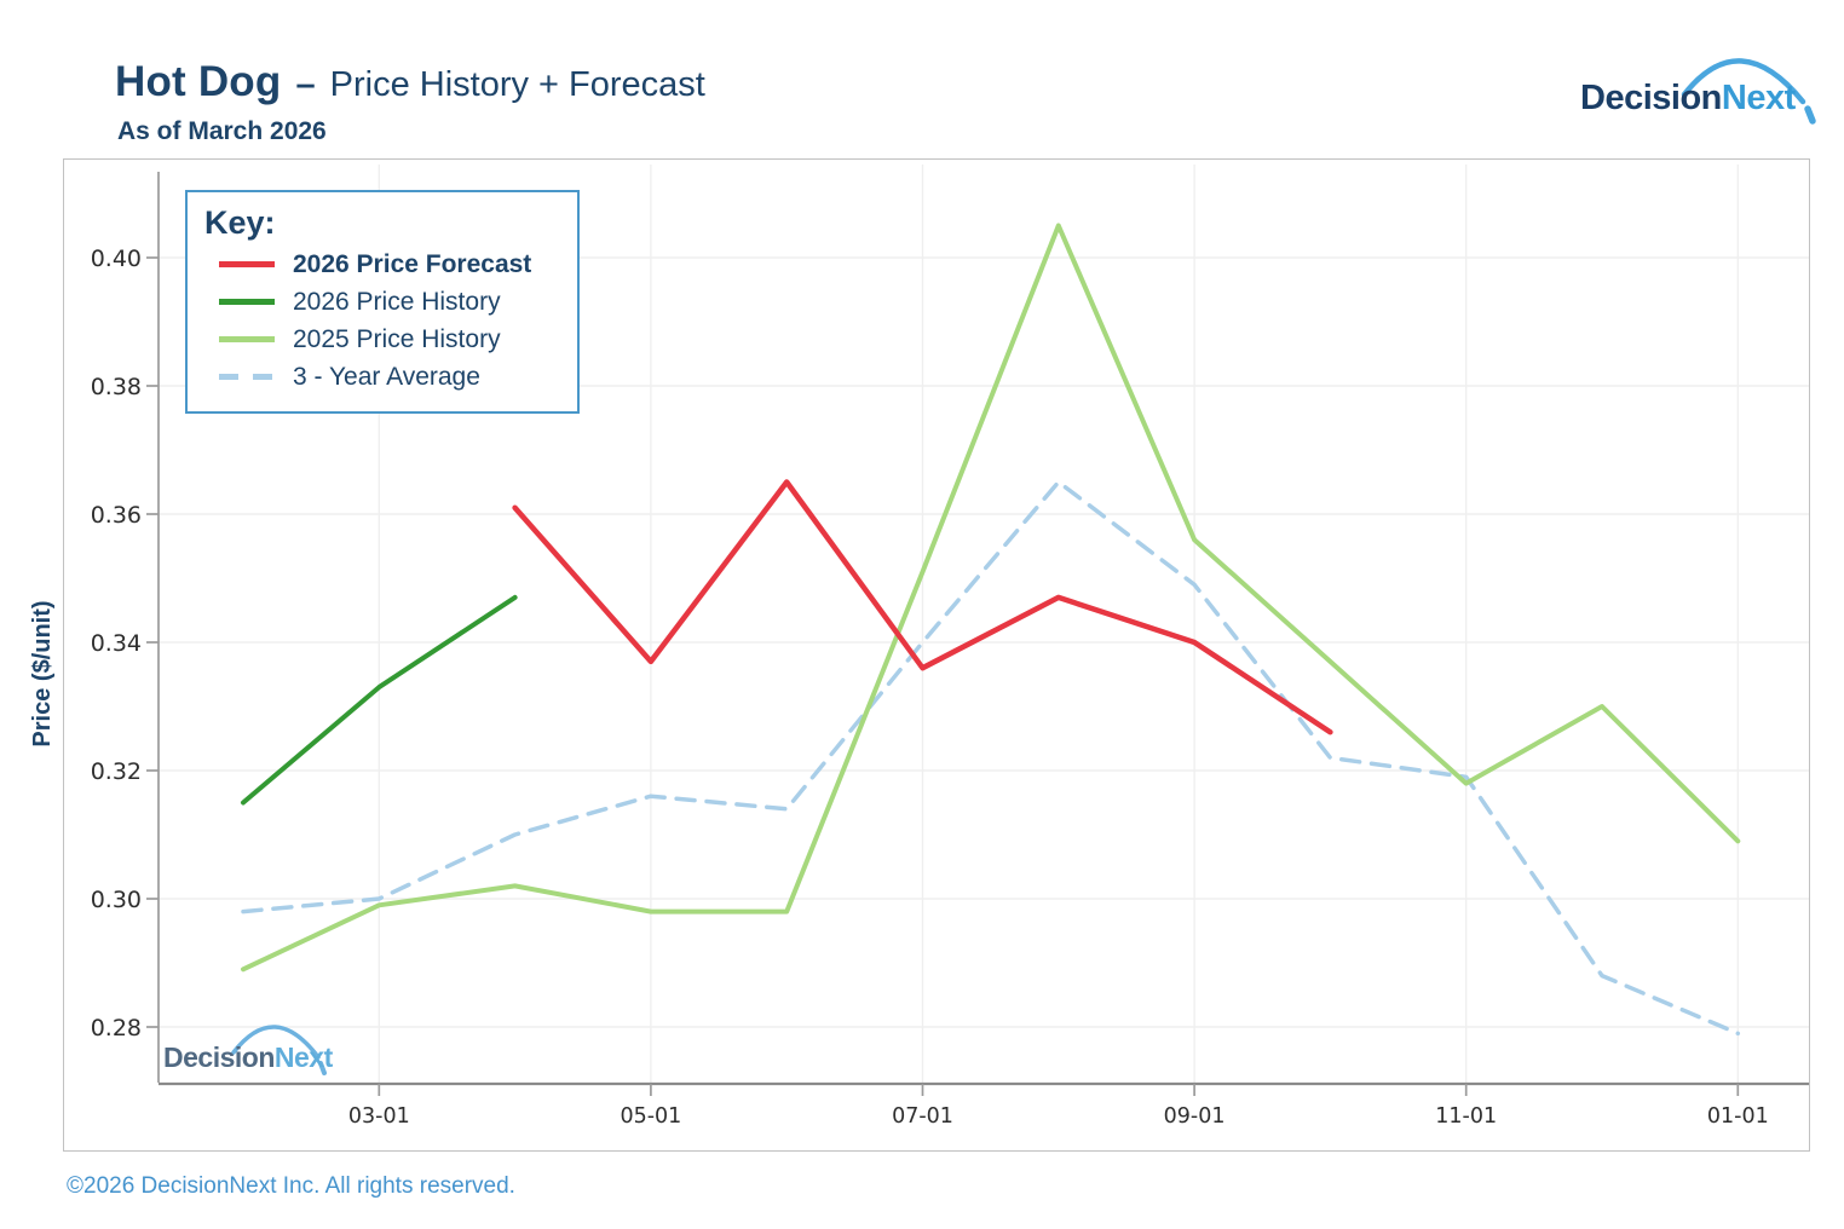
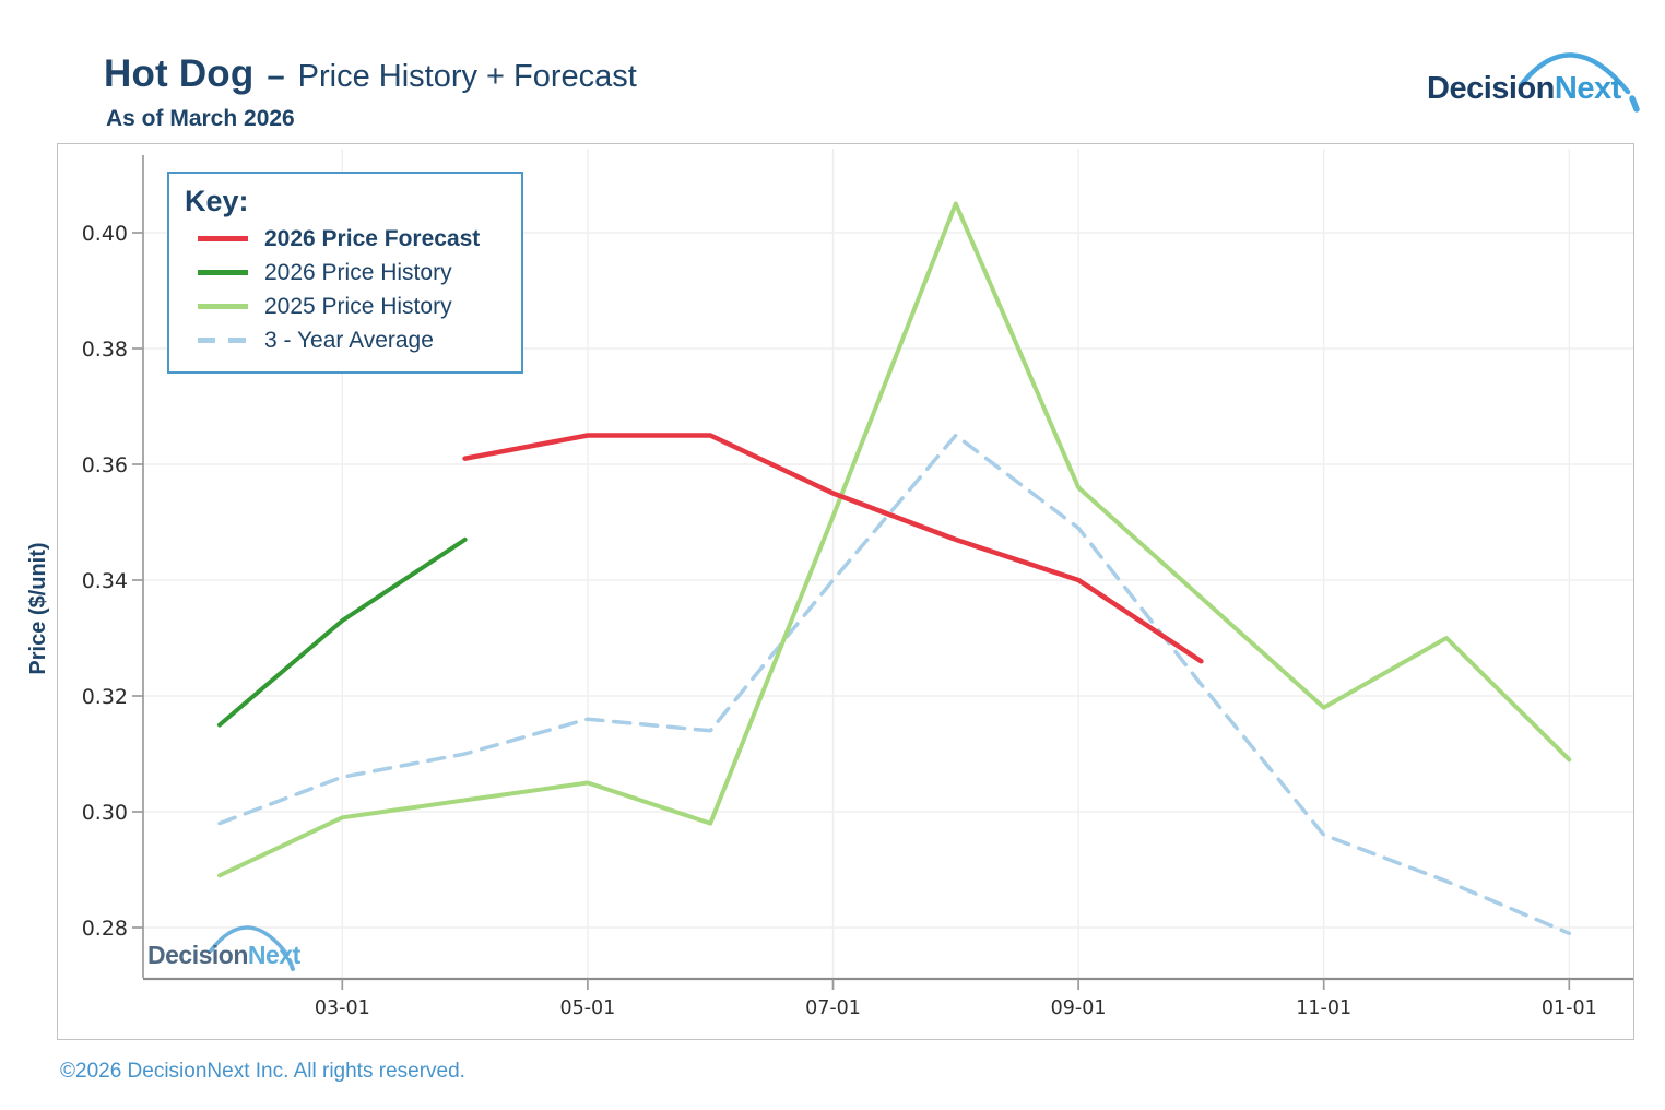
3 - Year Average/03-01: 0.300 -> 0.306
2026 Price Forecast/05-01: 0.337 -> 0.365
2025 Price History/05-01: 0.298 -> 0.305
2026 Price Forecast/07-01: 0.336 -> 0.355
3 - Year Average/11-01: 0.319 -> 0.296
